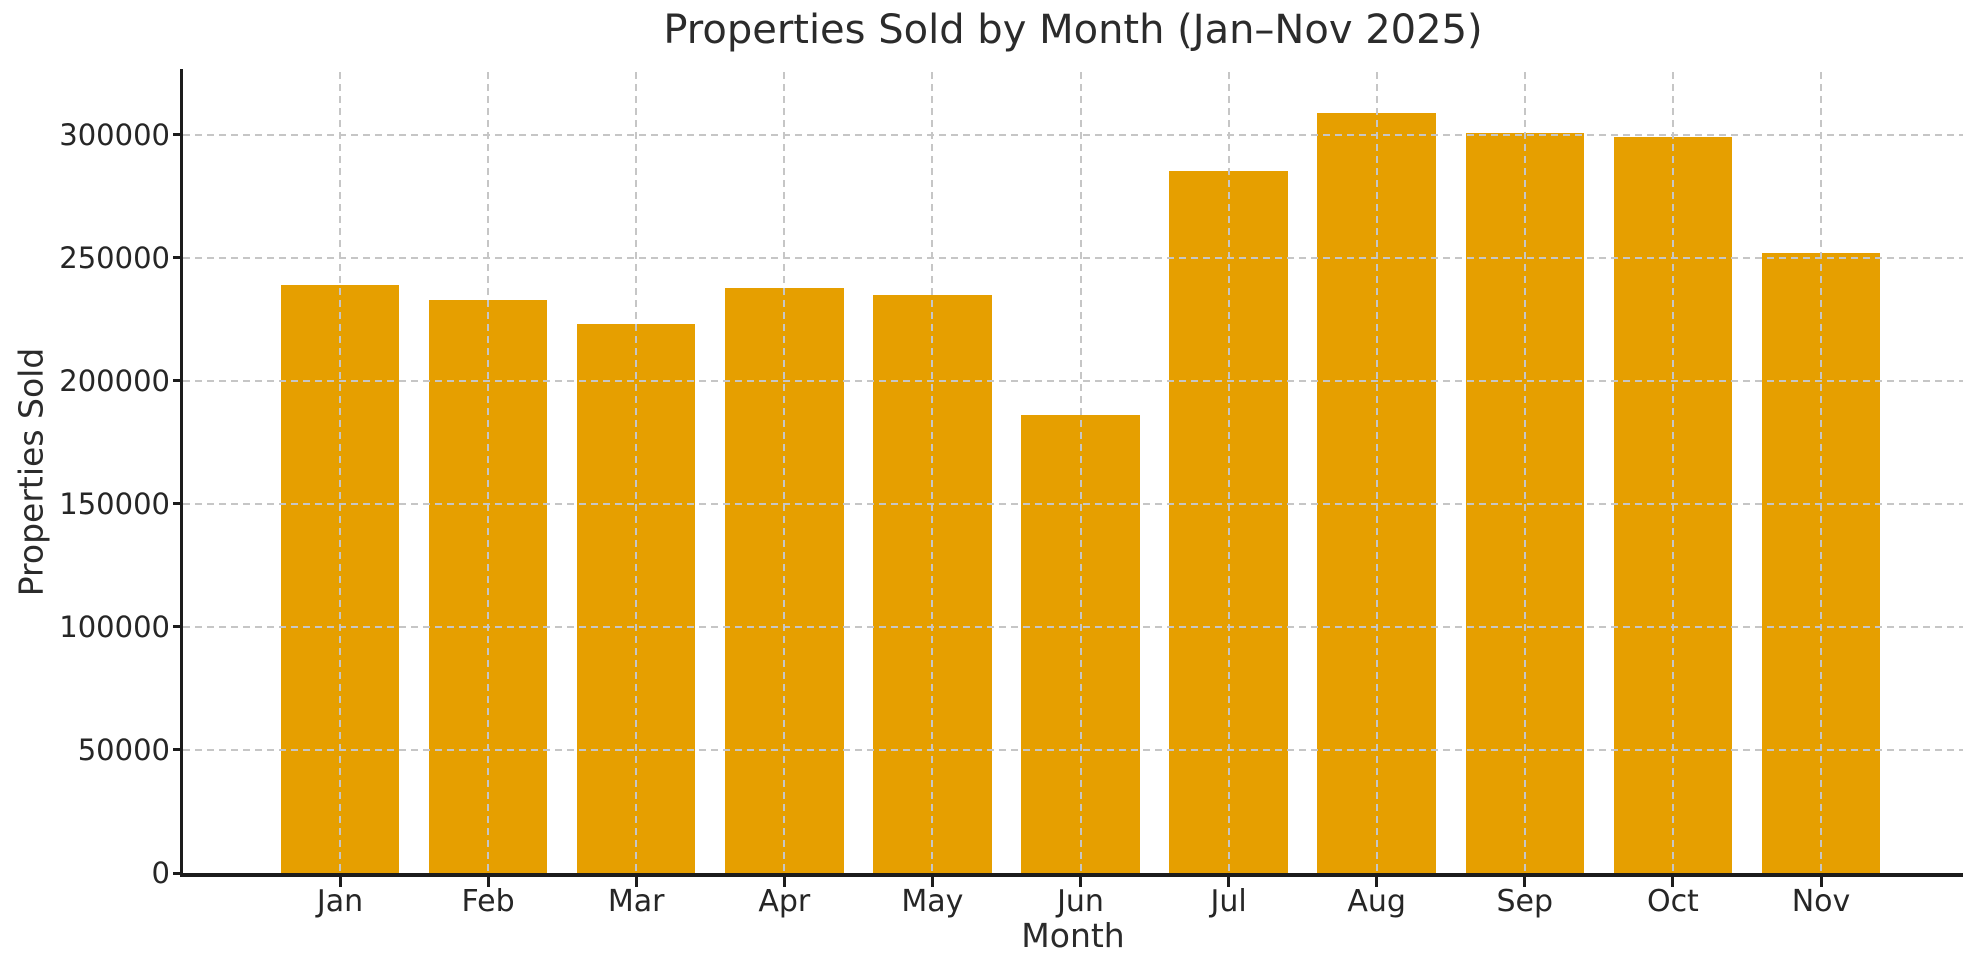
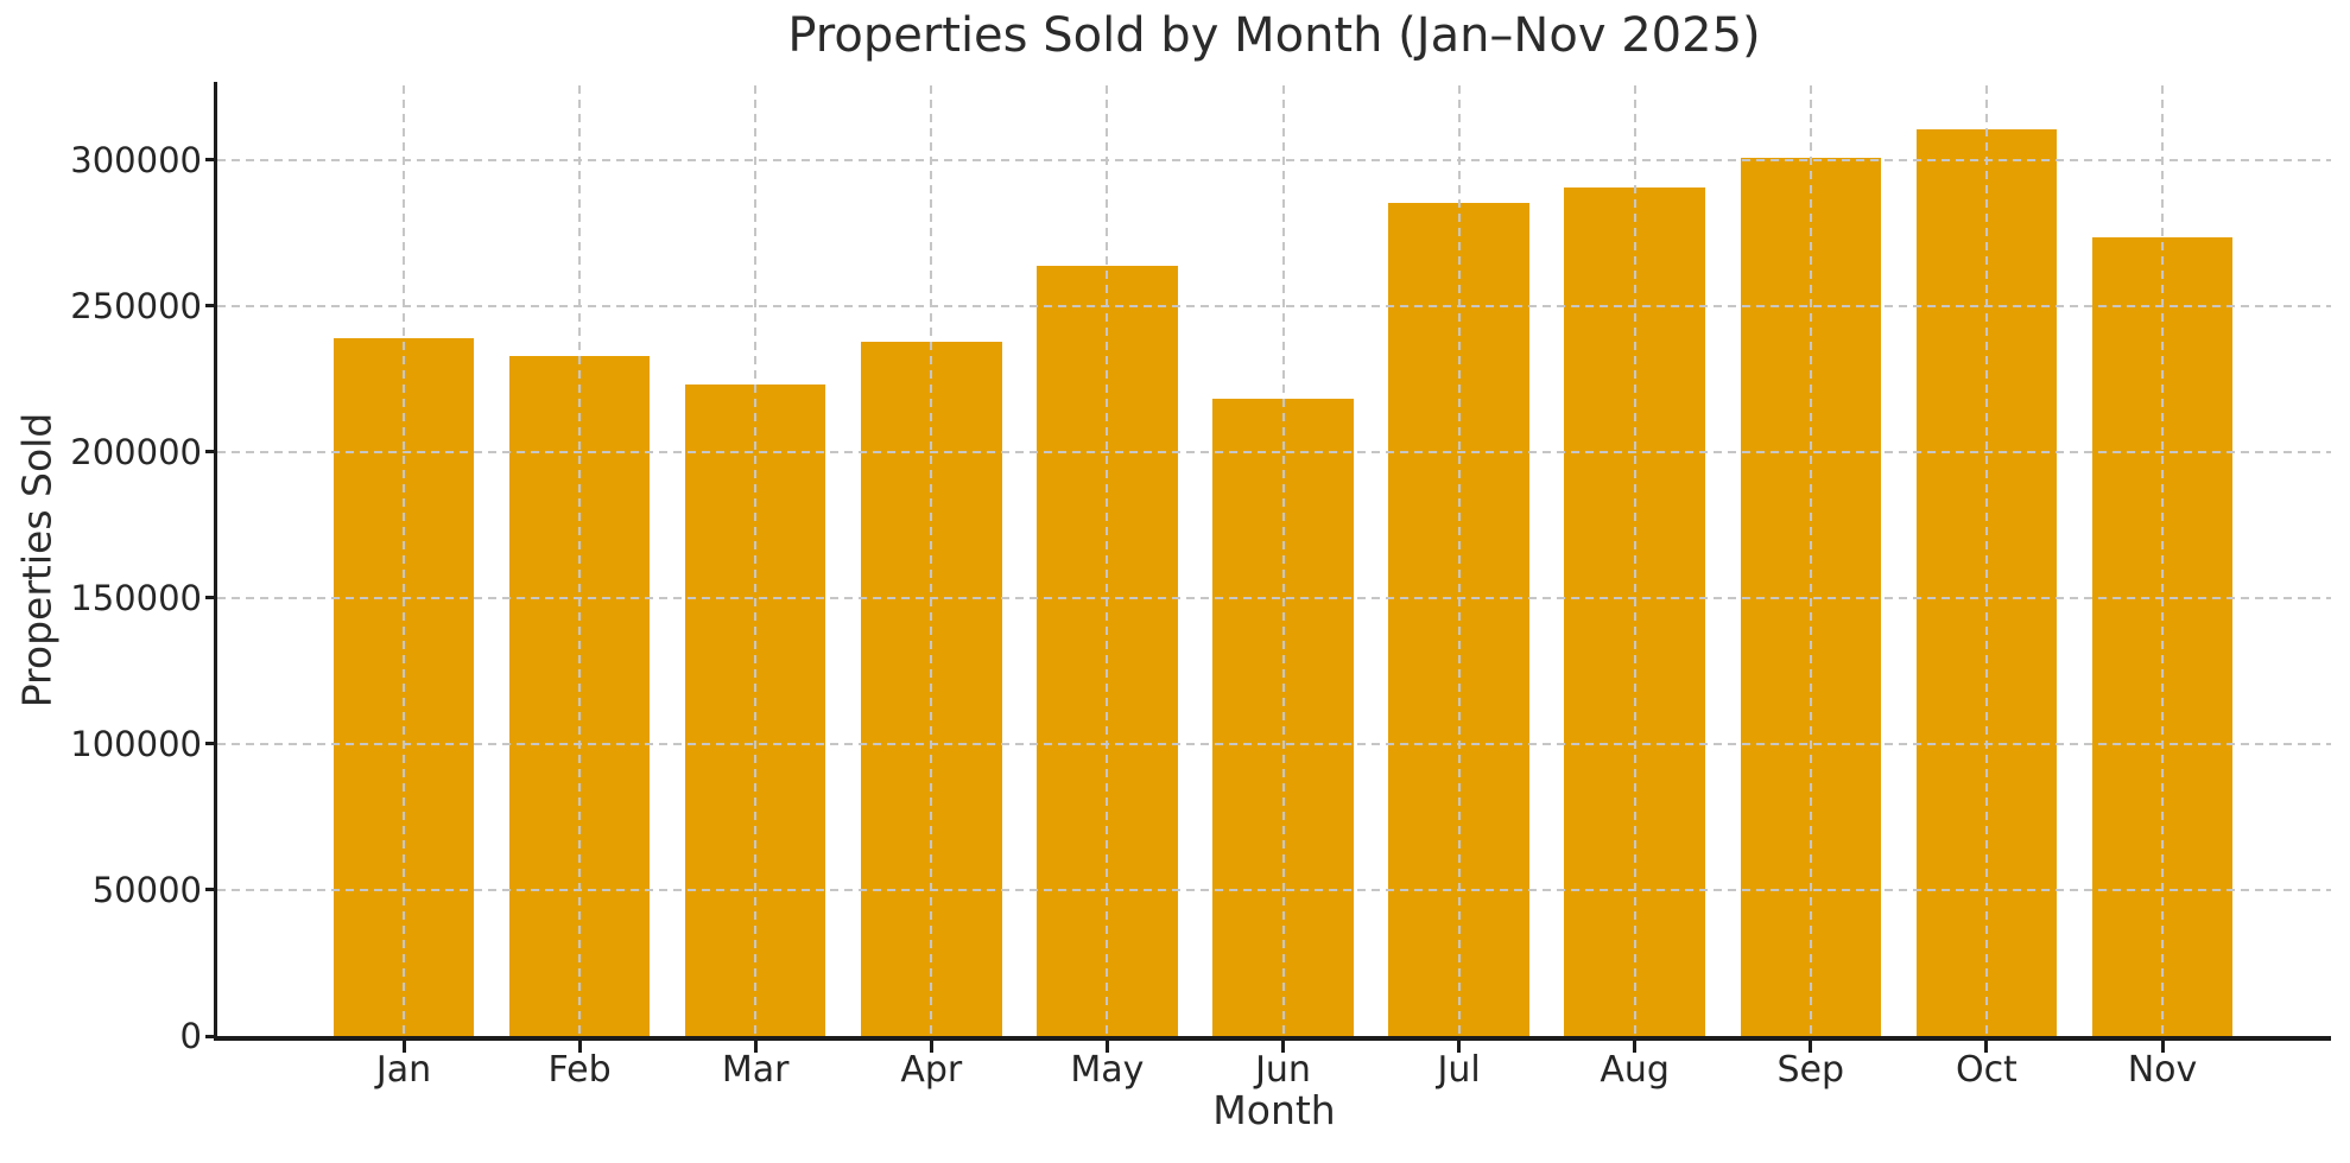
May: 235000 -> 264000
Jun: 186000 -> 218000
Aug: 309000 -> 291000
Oct: 299000 -> 310000
Nov: 252000 -> 274000
